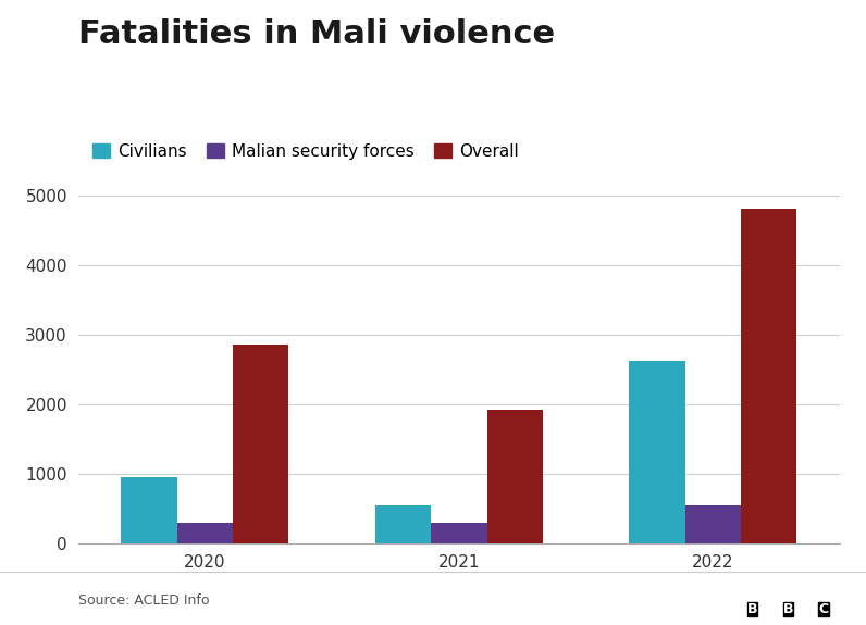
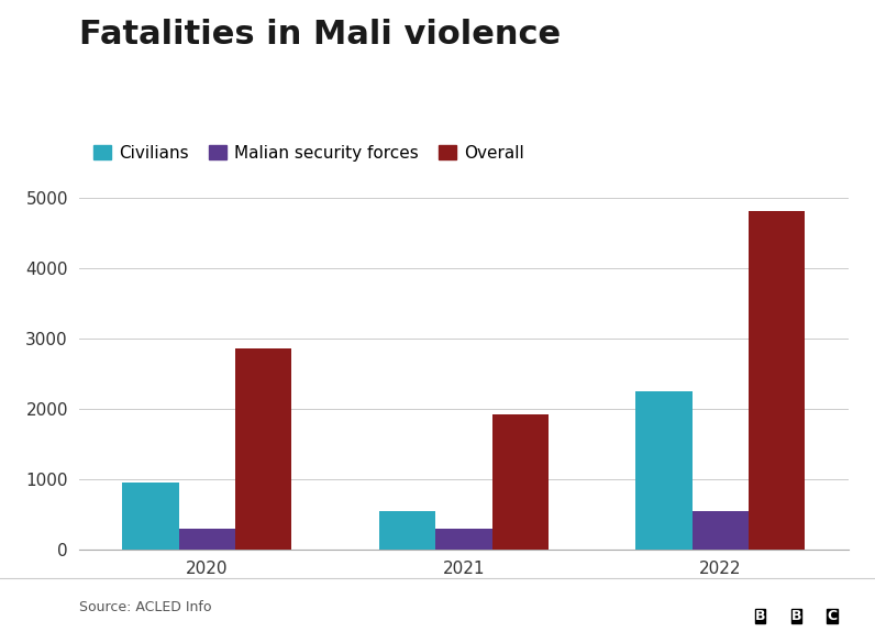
Civilians/2022: 2620 -> 2250
